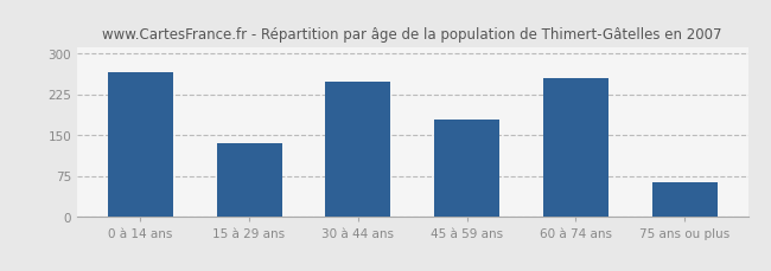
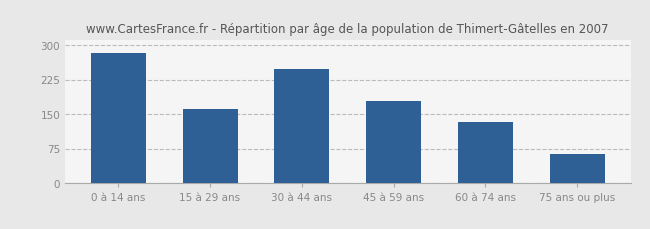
0 à 14 ans: 265 -> 283
15 à 29 ans: 135 -> 160
60 à 74 ans: 255 -> 133
